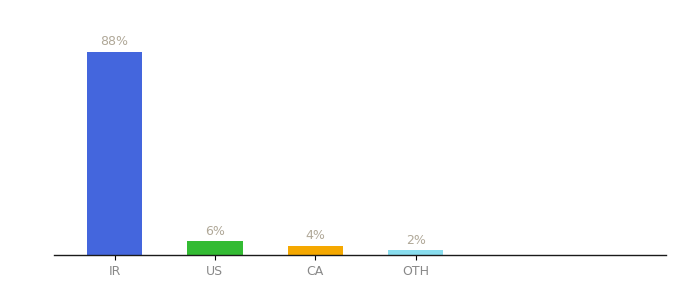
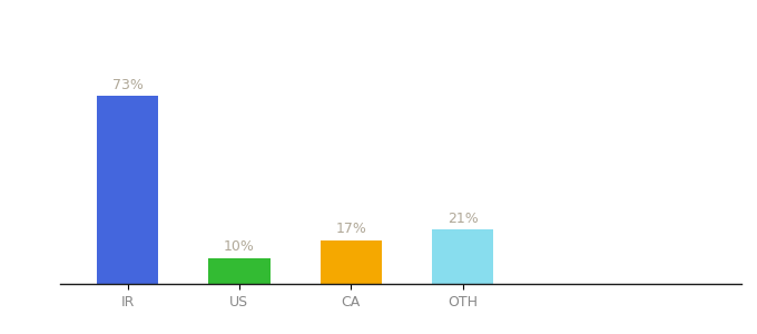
IR: 88% -> 73%
US: 6% -> 10%
CA: 4% -> 17%
OTH: 2% -> 21%
